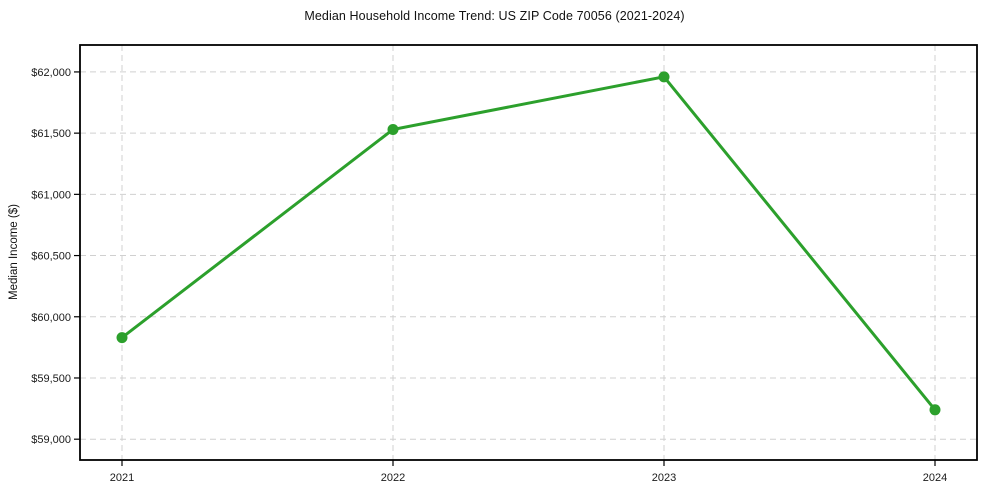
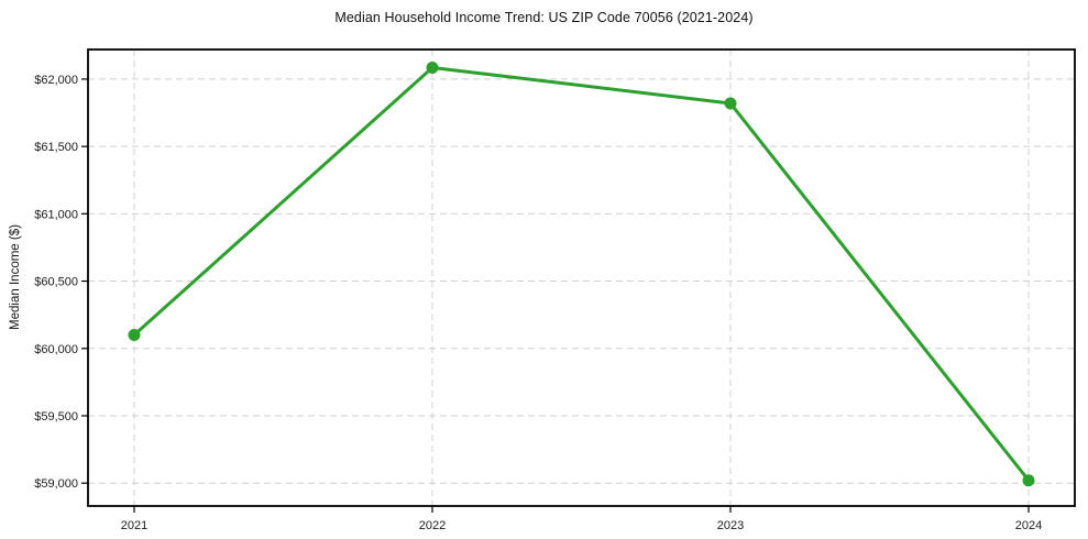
2021: $59830 -> $60100
2022: $61530 -> $62080
2023: $61960 -> $61820
2024: $59240 -> $59020
